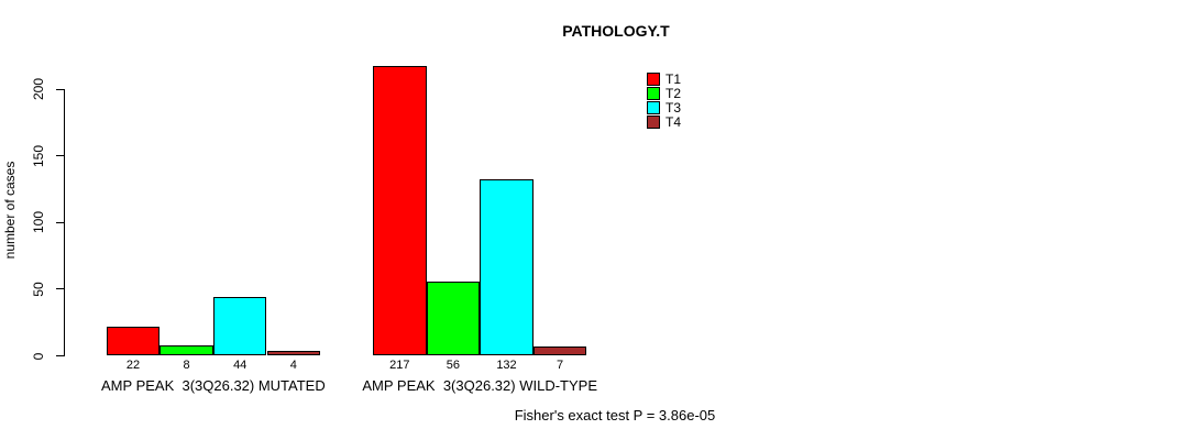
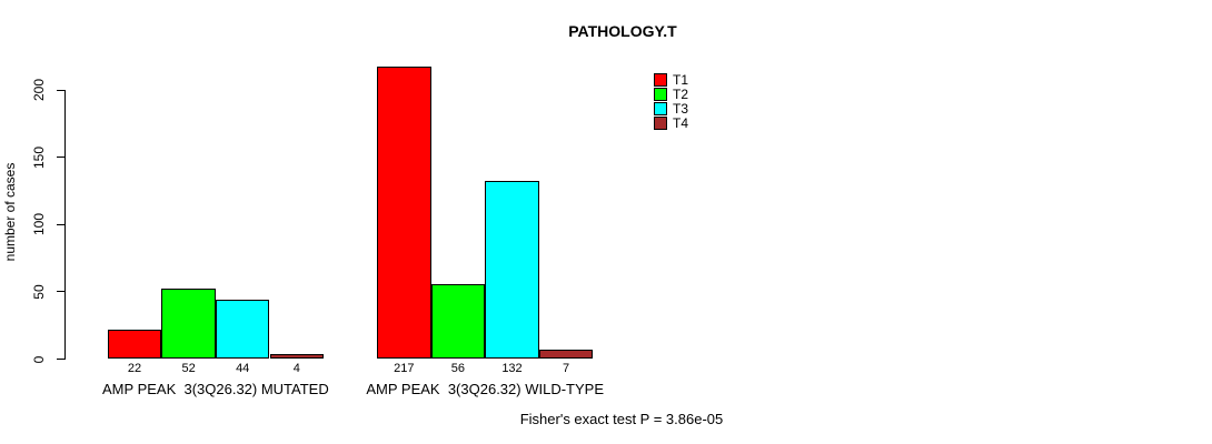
T2/AMP PEAK 3(3Q26.32) MUTATED: 8 -> 52
